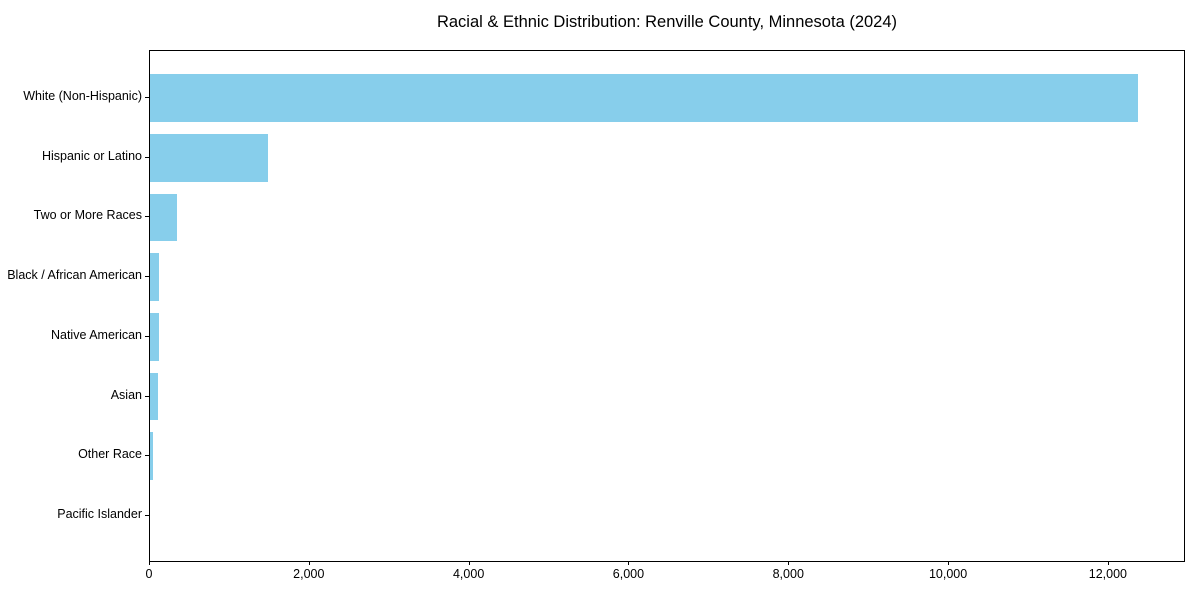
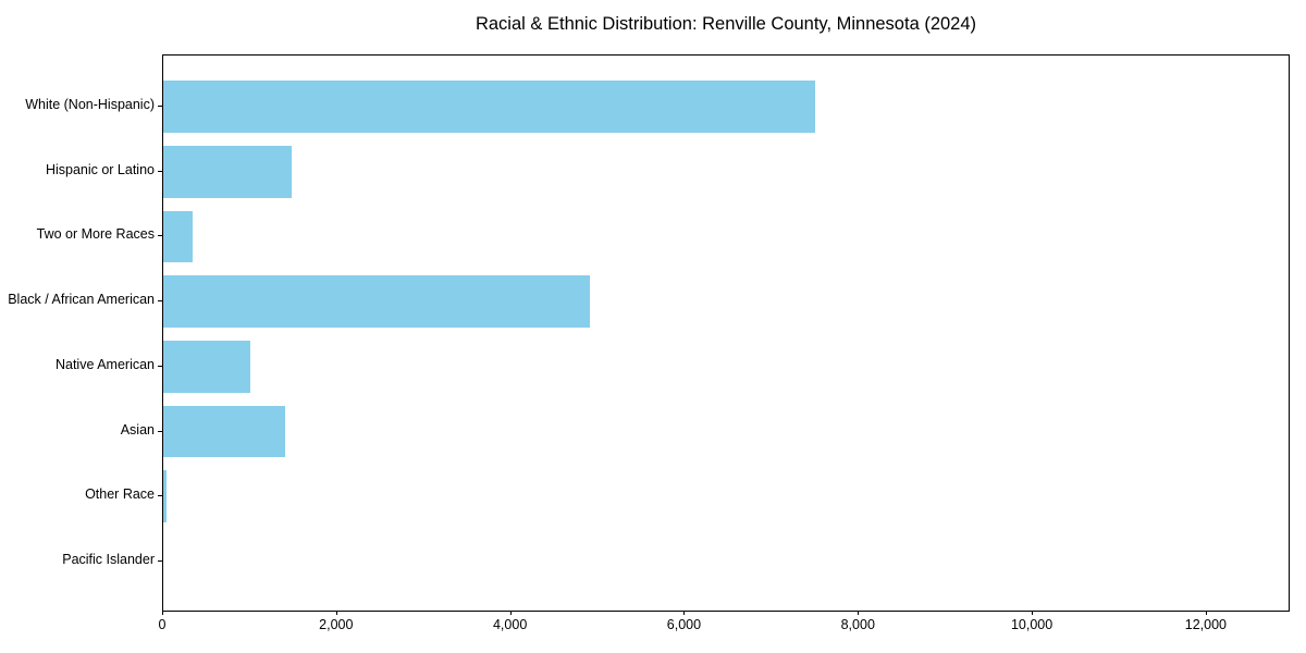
White (Non-Hispanic): 12400 -> 7500
Black / African American: 100 -> 4900
Native American: 100 -> 1000
Asian: 100 -> 1400
